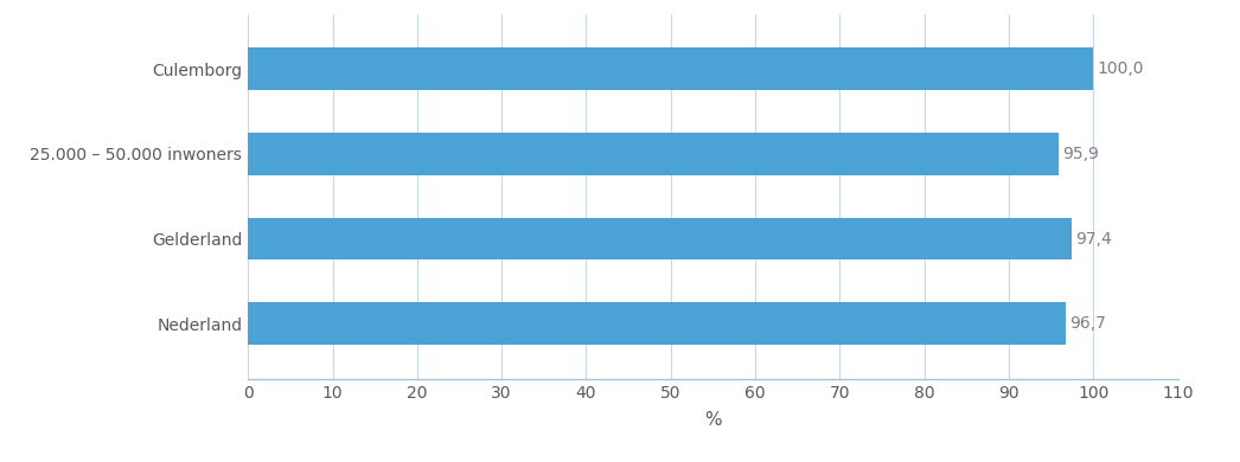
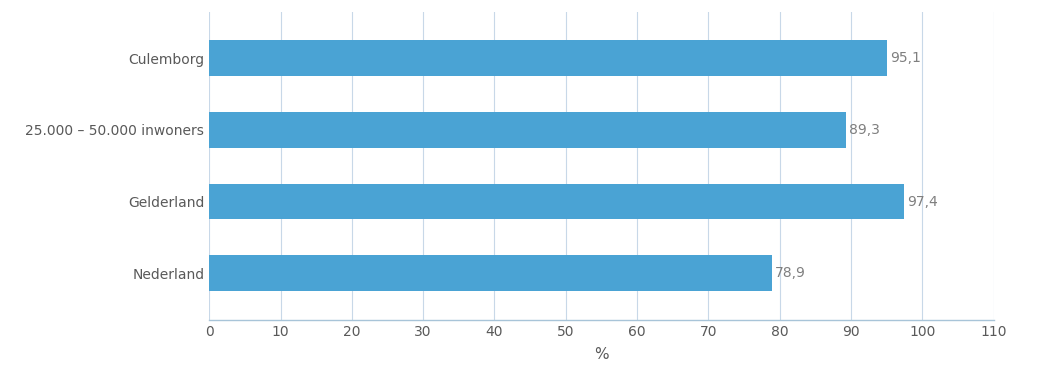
Culemborg: 100,0 -> 95,1
25.000 – 50.000 inwoners: 95,9 -> 89,3
Nederland: 96,7 -> 78,9
